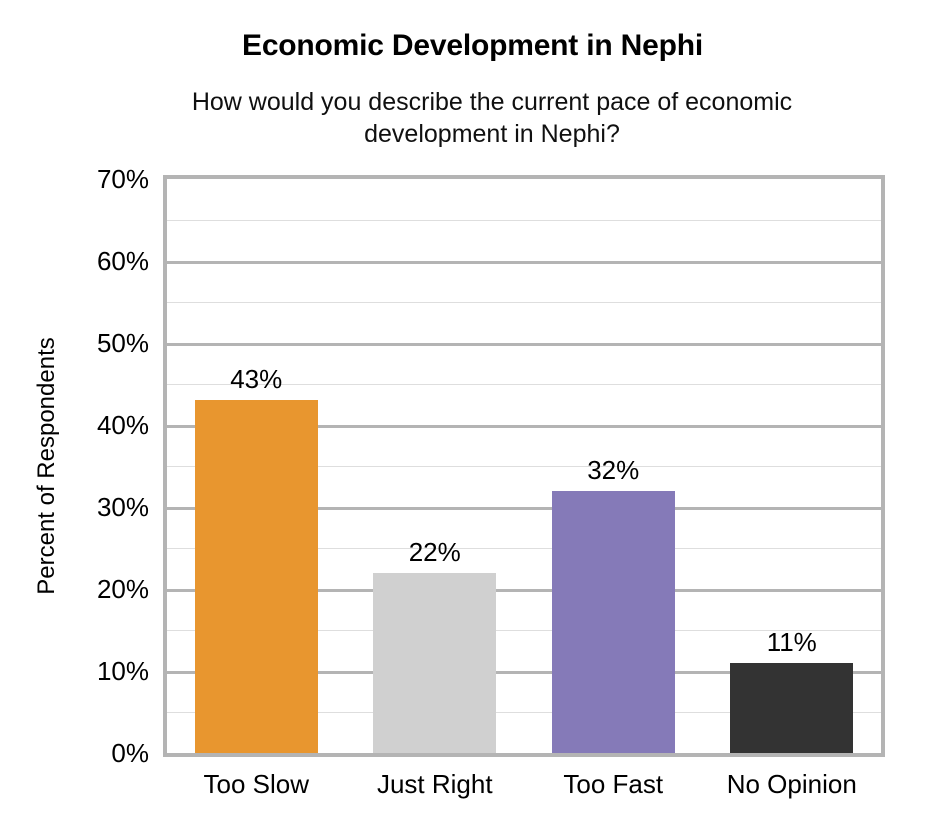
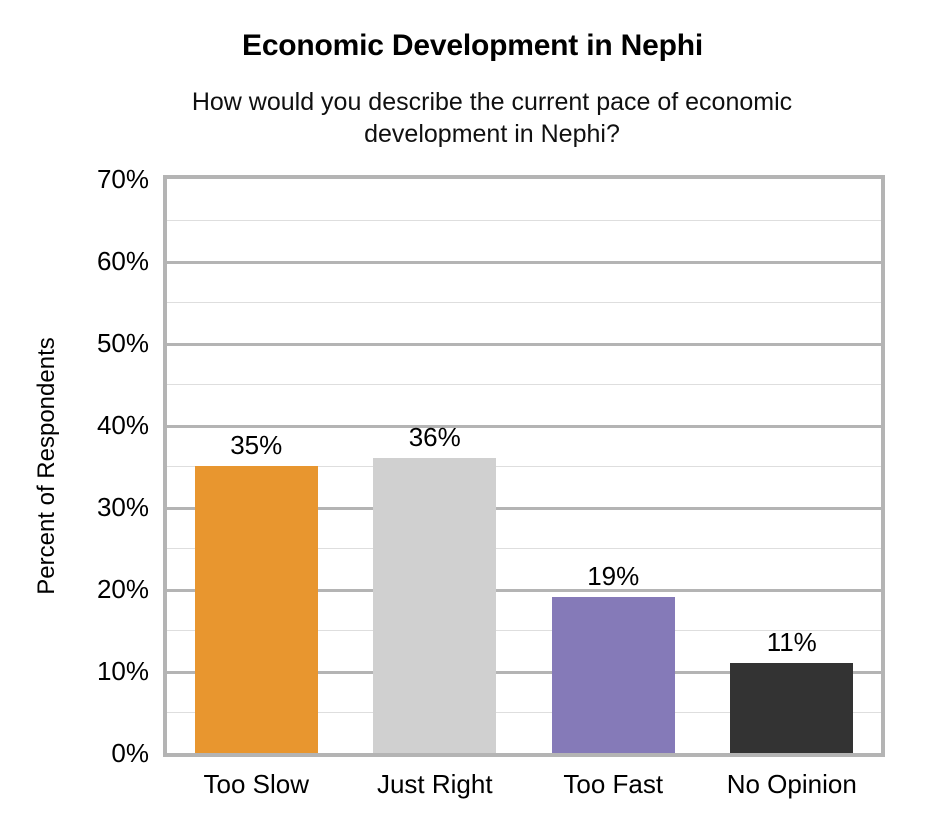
Too Slow: 43% -> 35%
Just Right: 22% -> 36%
Too Fast: 32% -> 19%
